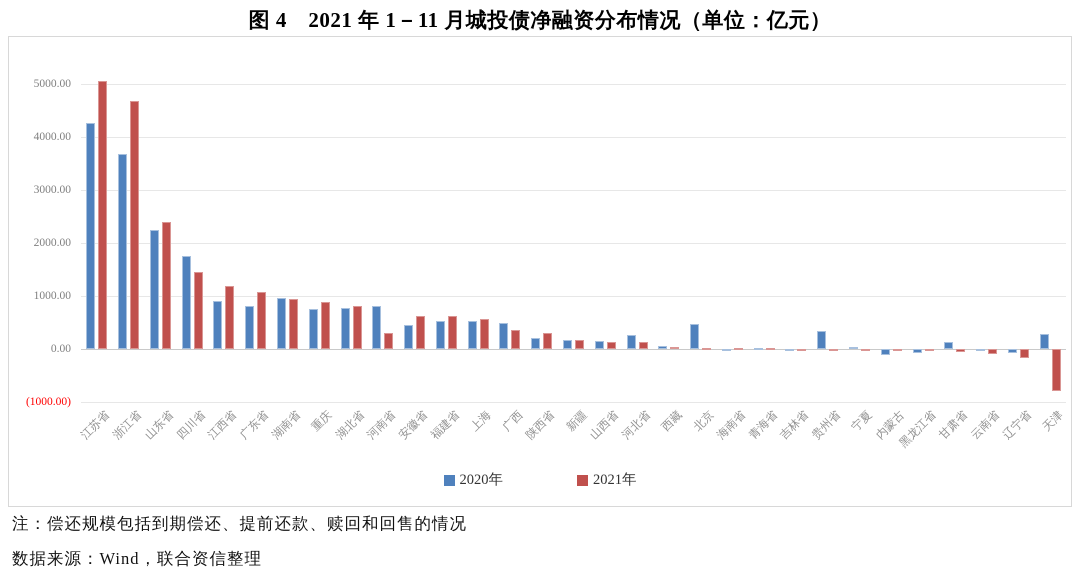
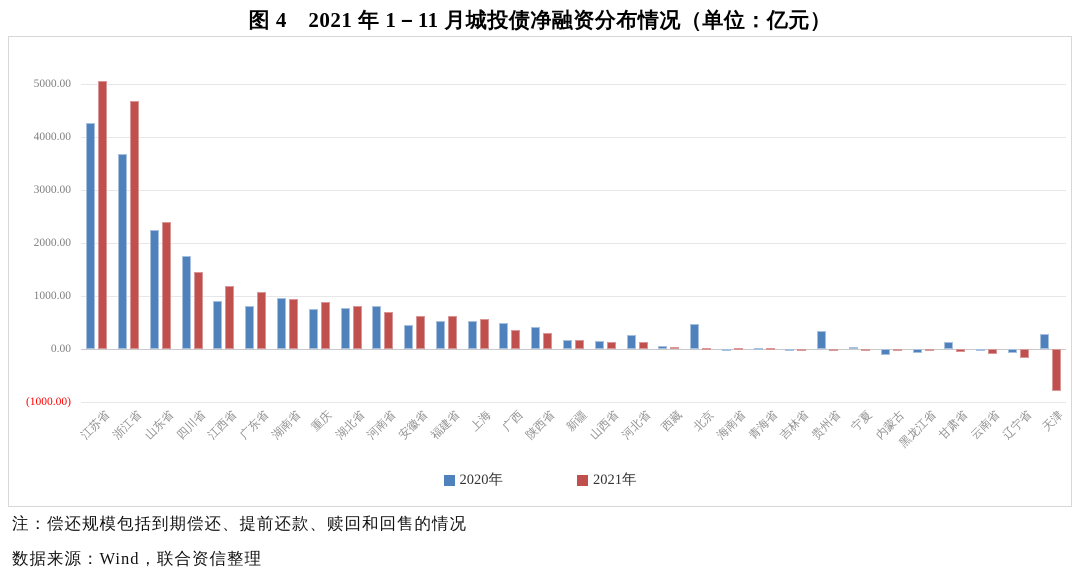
2021年/河南省: 300 -> 700
2020年/陕西省: 200 -> 400
